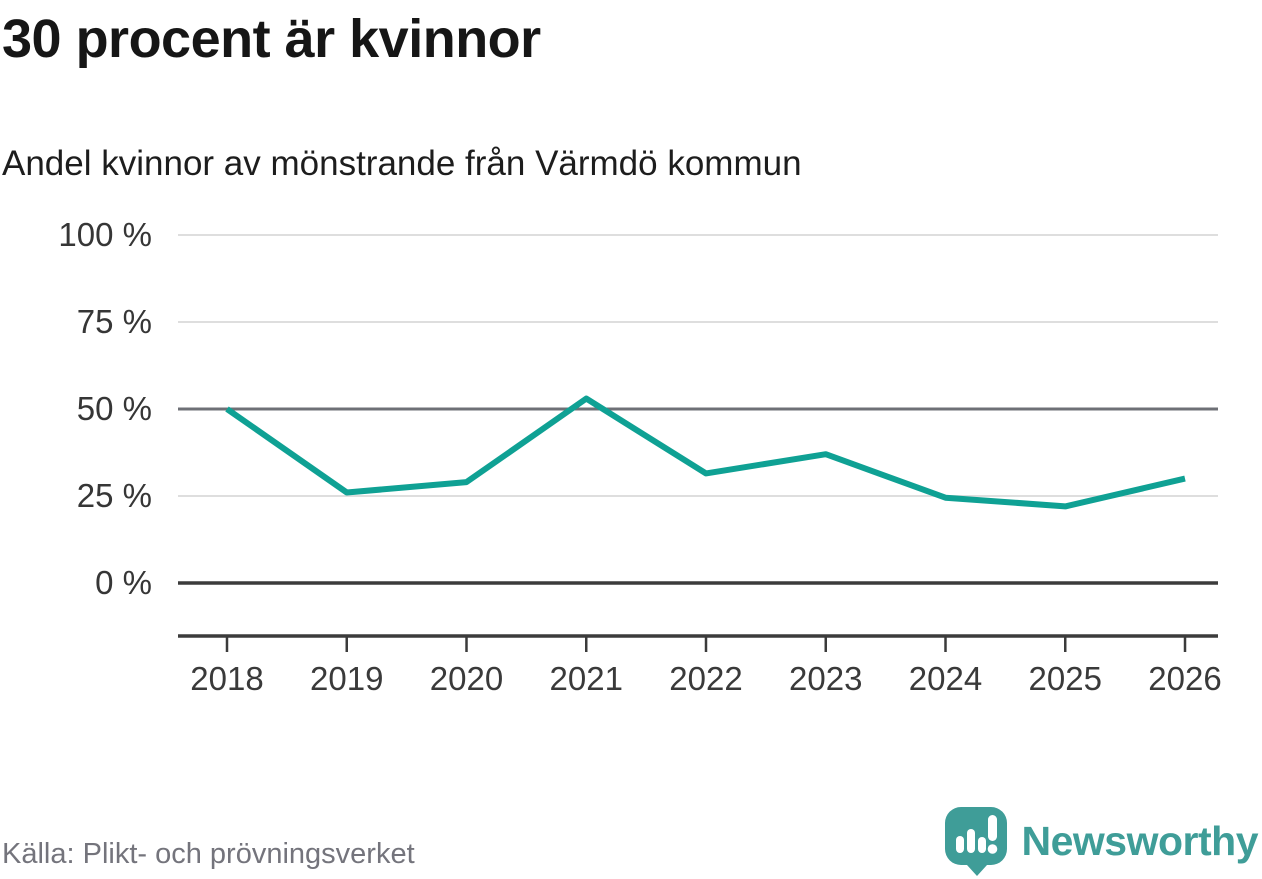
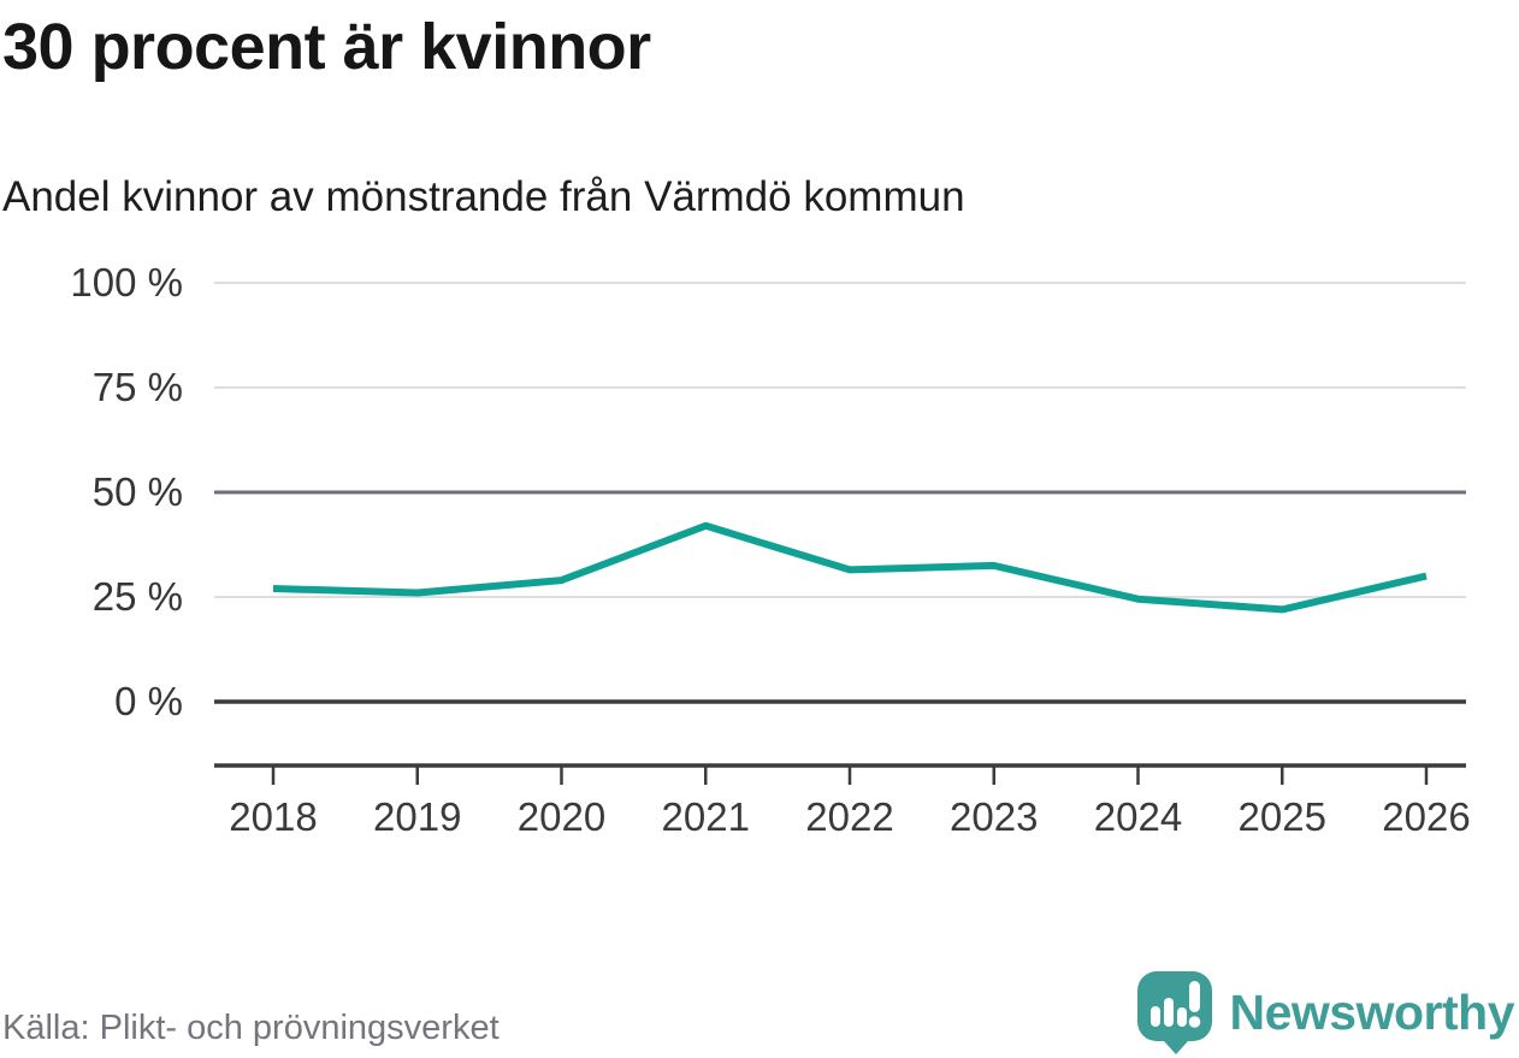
2018: 50% -> 27%
2021: 53% -> 42%
2023: 37% -> 32%
